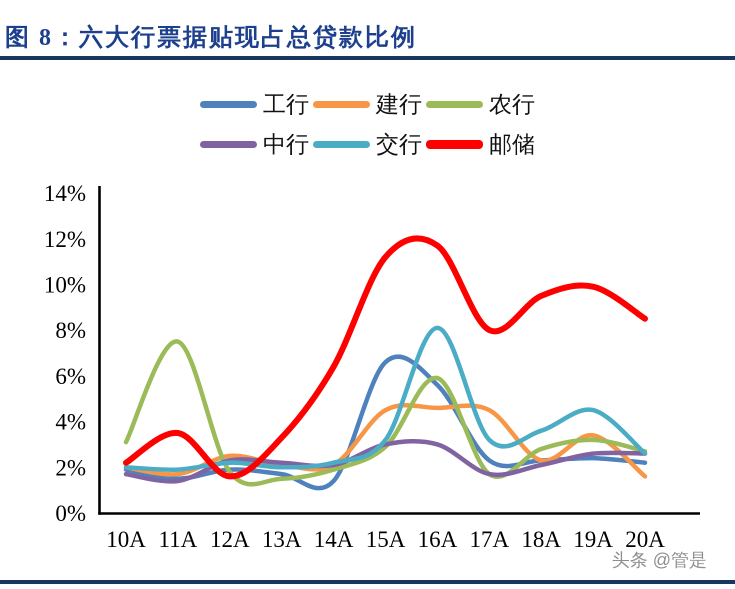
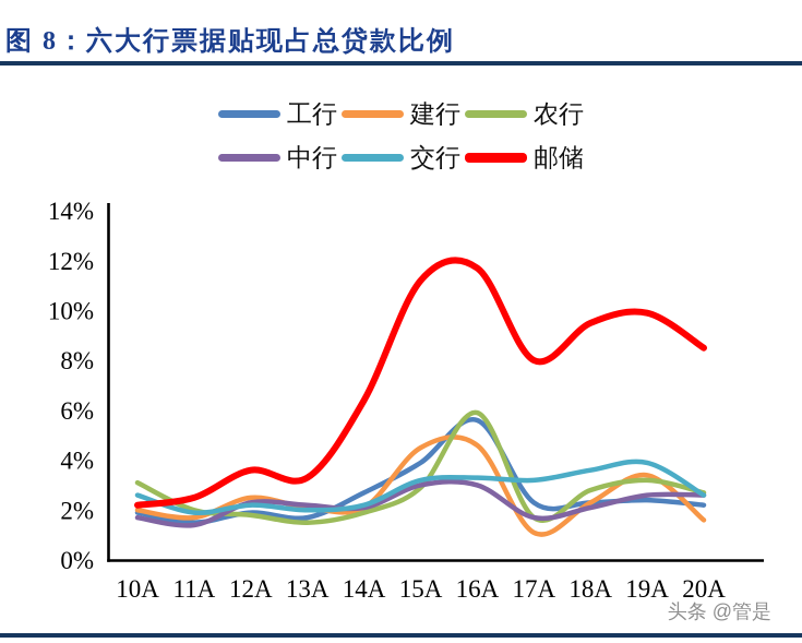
交行/10A: 2.0% -> 2.6%
农行/11A: 7.5% -> 2.0%
邮储/11A: 3.5% -> 2.5%
邮储/12A: 1.6% -> 3.6%
工行/14A: 1.4% -> 2.7%
工行/15A: 6.6% -> 3.9%
交行/16A: 8.1% -> 3.3%
建行/17A: 4.5% -> 1.1%
交行/19A: 4.5% -> 3.9%
